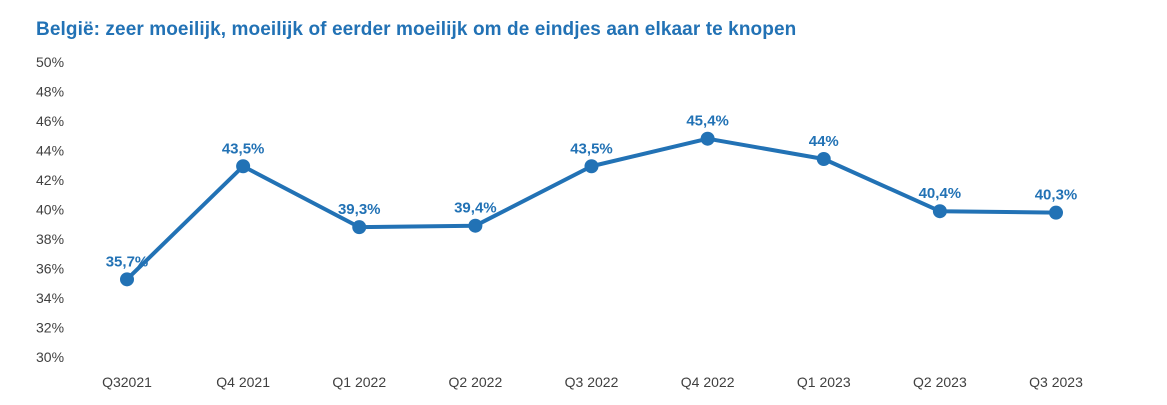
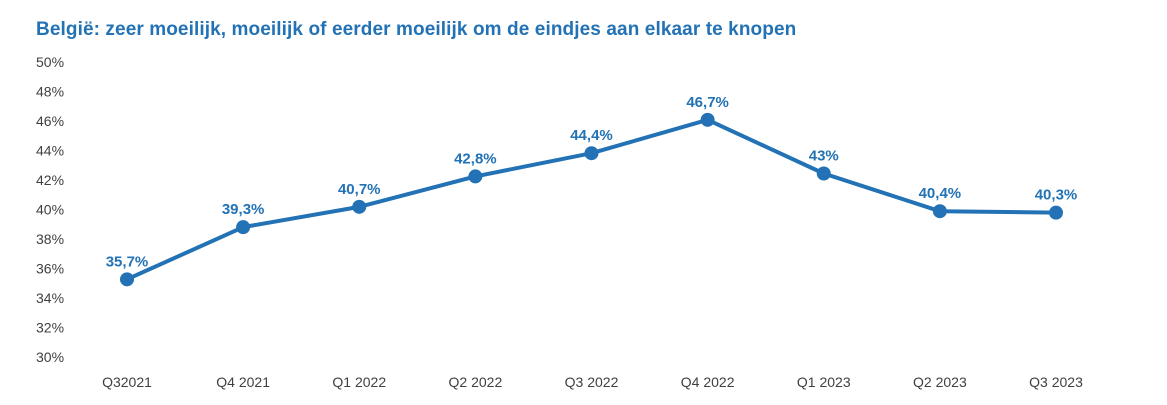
Q4 2021: 43,5% -> 39,3%
Q1 2022: 39,3% -> 40,7%
Q2 2022: 39,4% -> 42,8%
Q3 2022: 43,5% -> 44,4%
Q4 2022: 45,4% -> 46,7%
Q1 2023: 44% -> 43%
